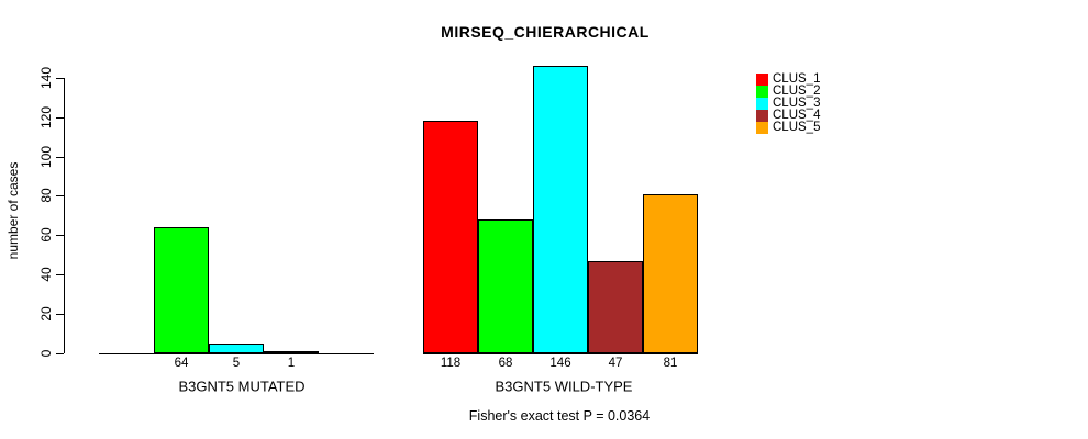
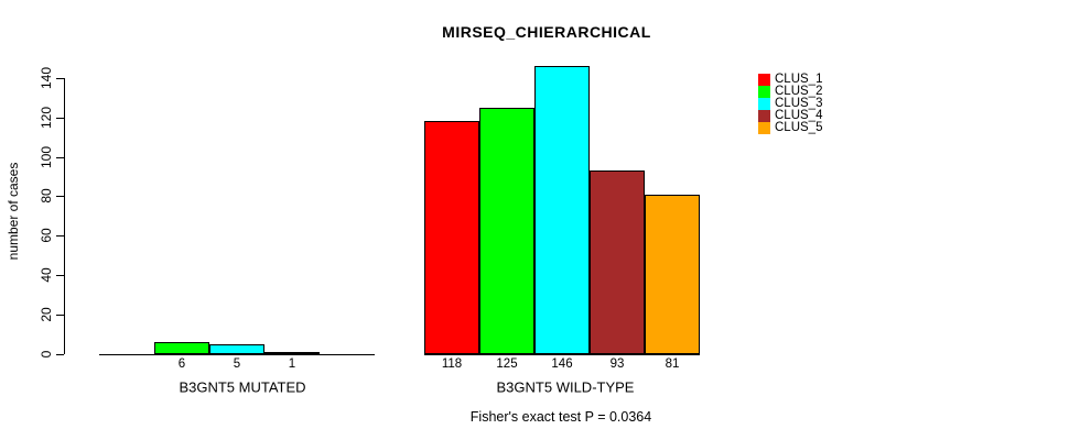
CLUS_2/B3GNT5 MUTATED: 64 -> 6
CLUS_2/B3GNT5 WILD-TYPE: 68 -> 125
CLUS_4/B3GNT5 WILD-TYPE: 47 -> 93
